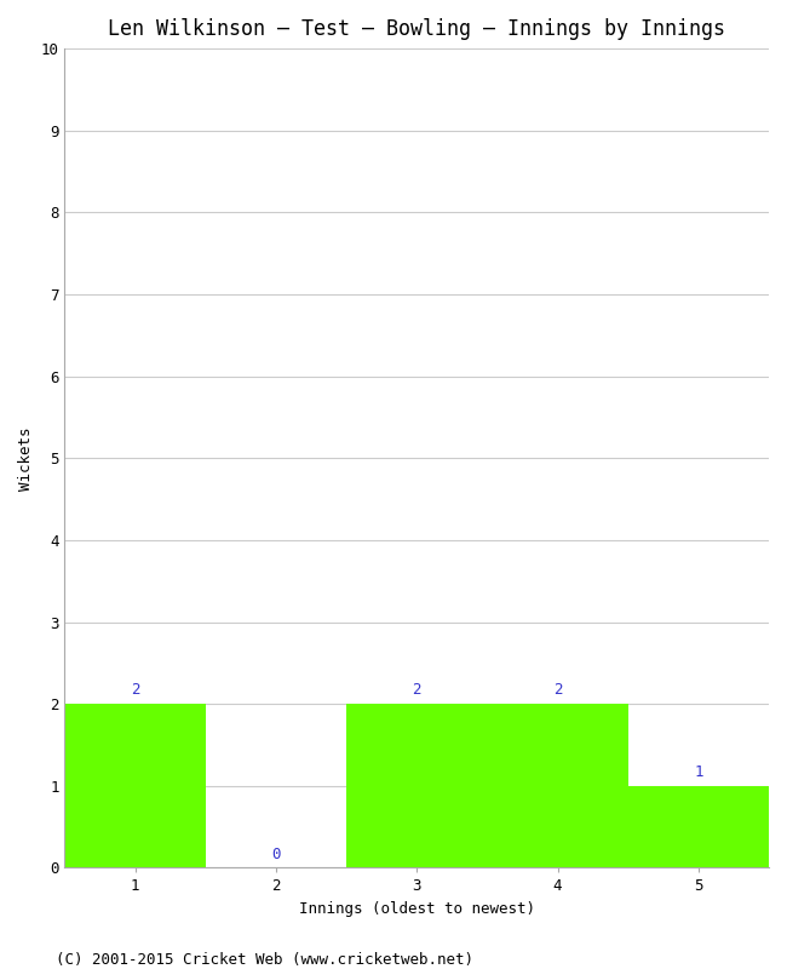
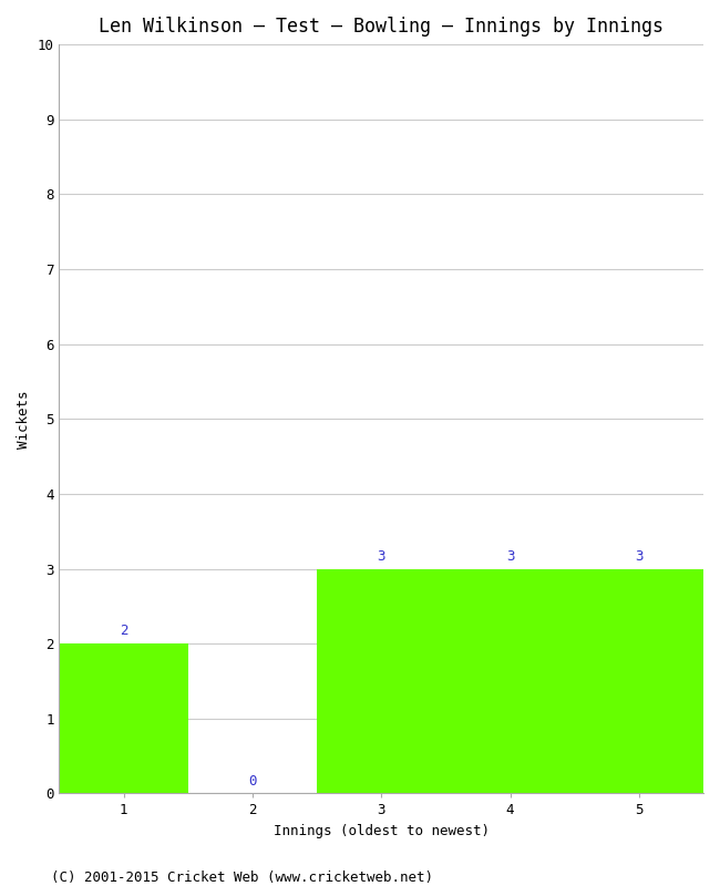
3: 2 -> 3
4: 2 -> 3
5: 1 -> 3
